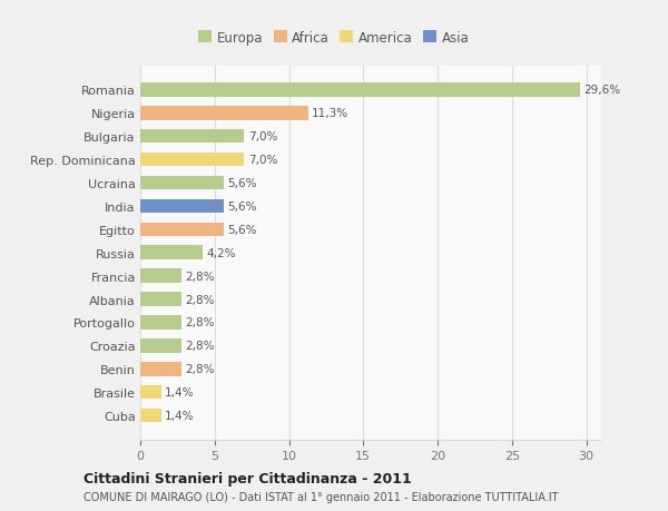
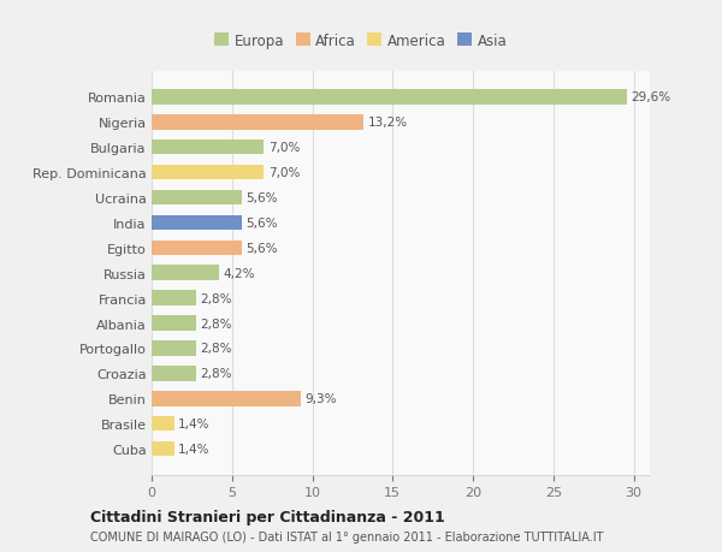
Nigeria: 11,3% -> 13,2%
Benin: 2,8% -> 9,3%
